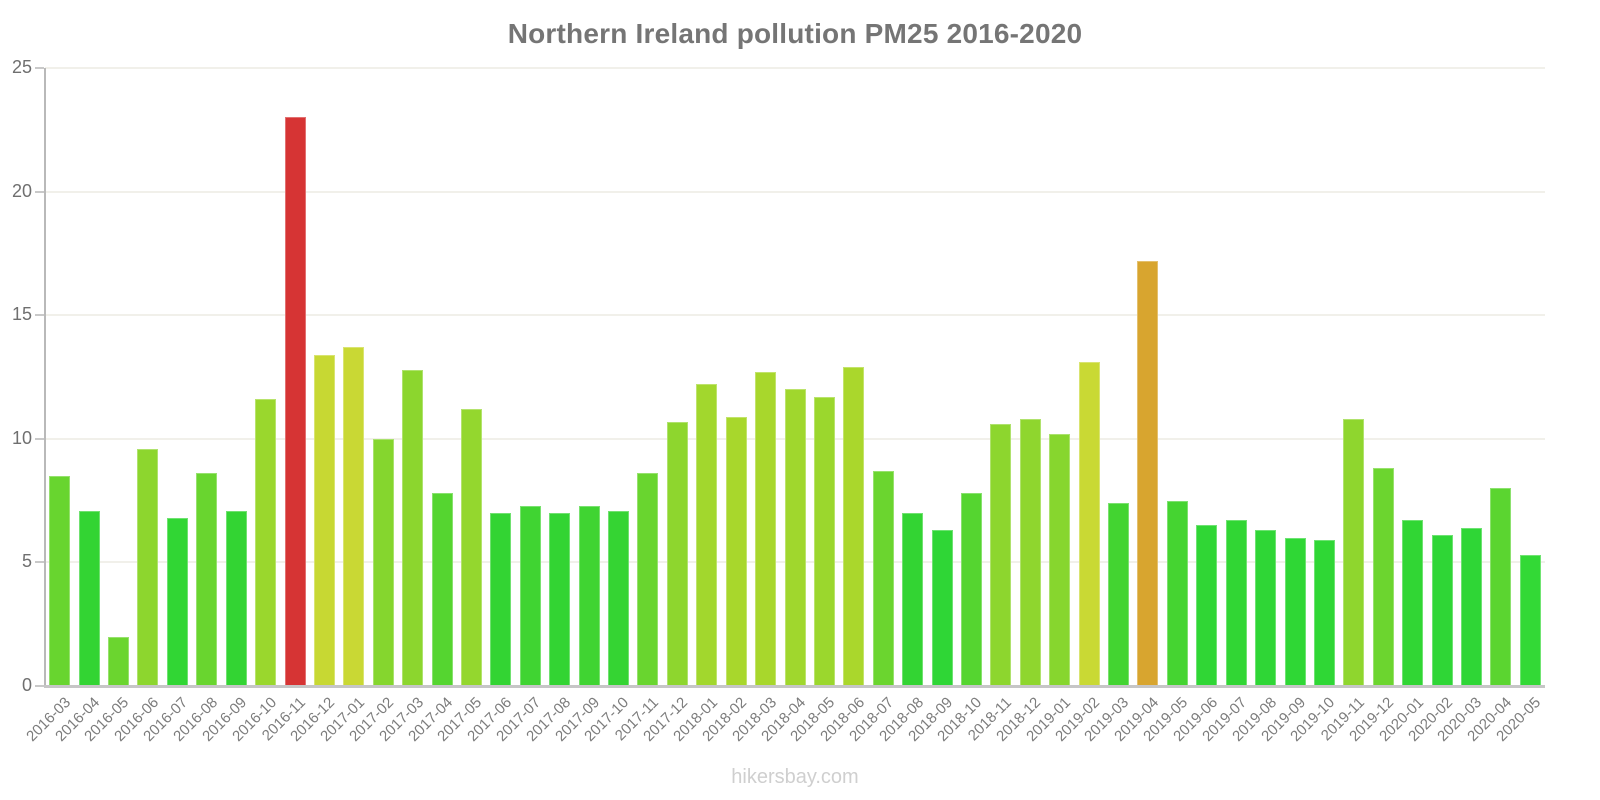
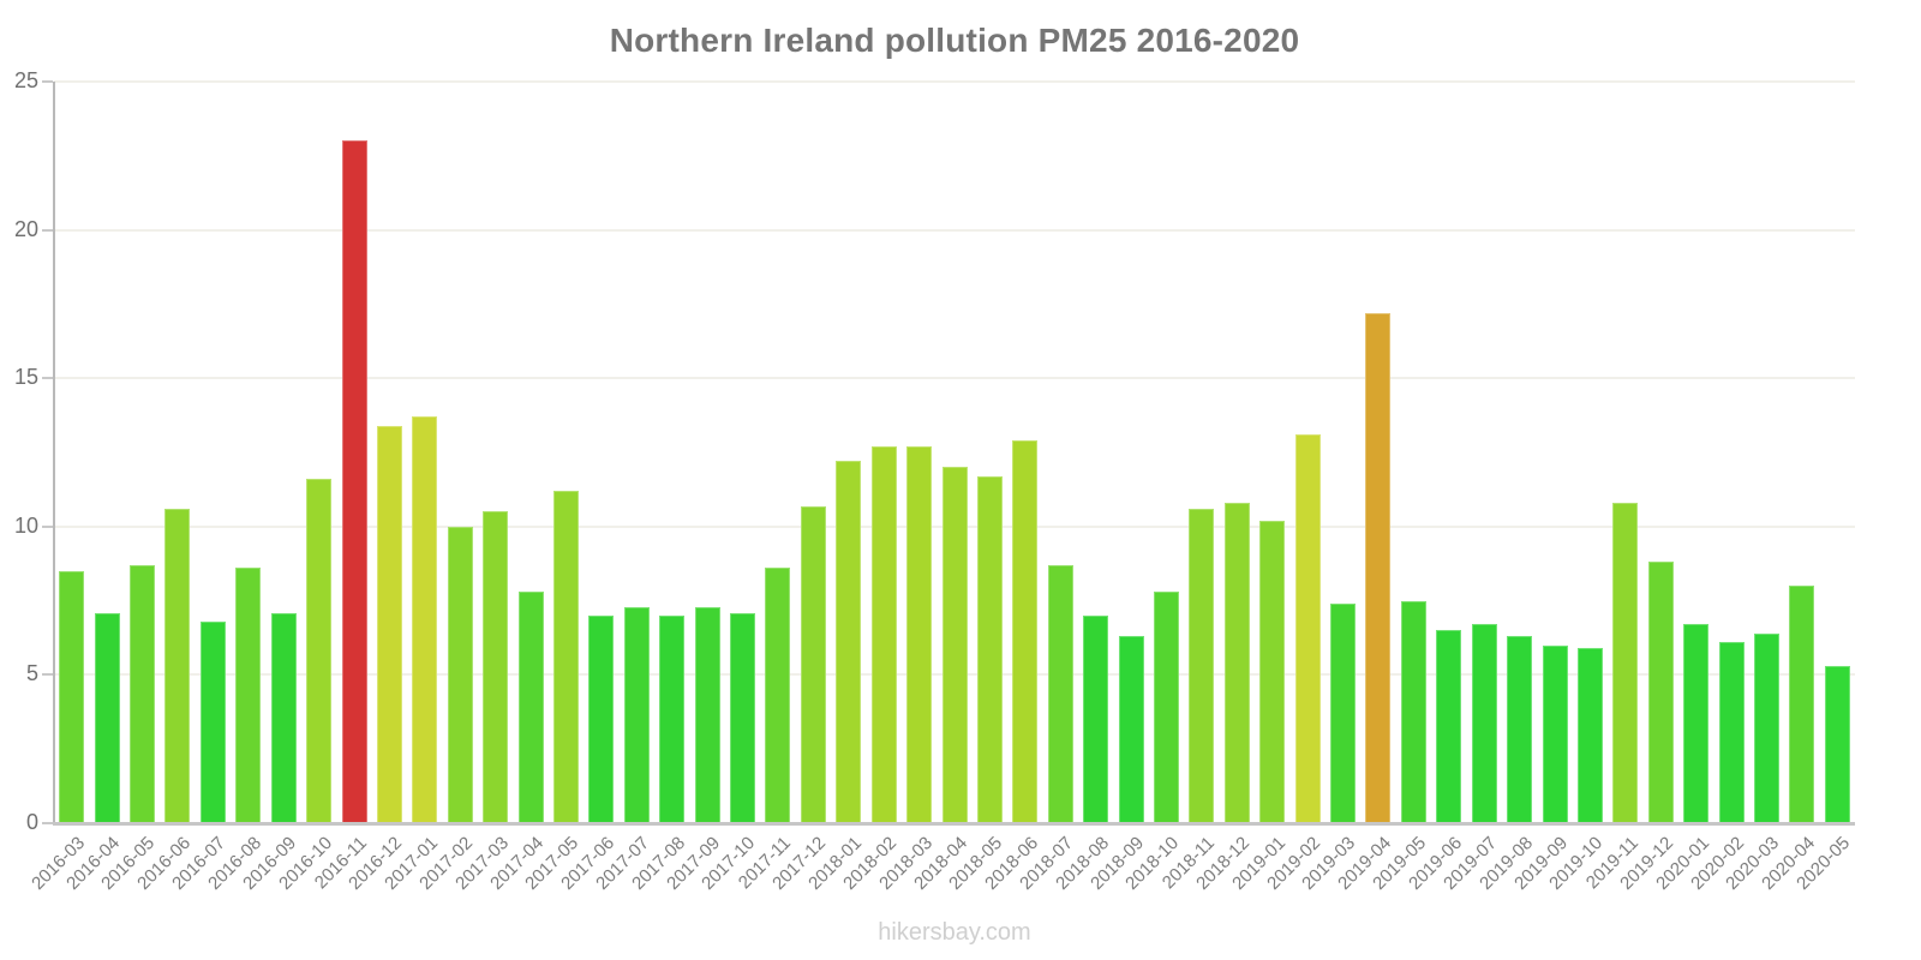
2016-05: 2.0 -> 8.7
2016-06: 9.6 -> 10.6
2017-03: 12.8 -> 10.5
2018-02: 10.9 -> 12.7
